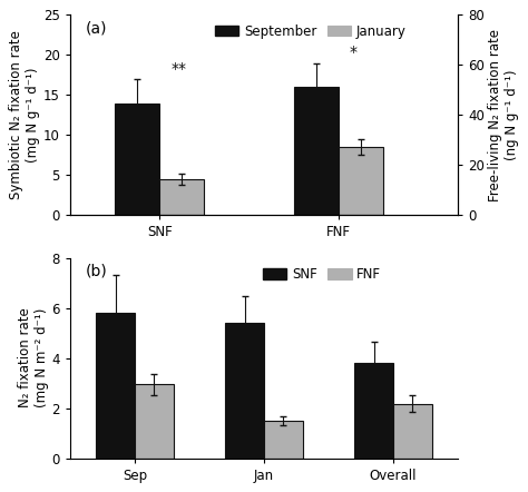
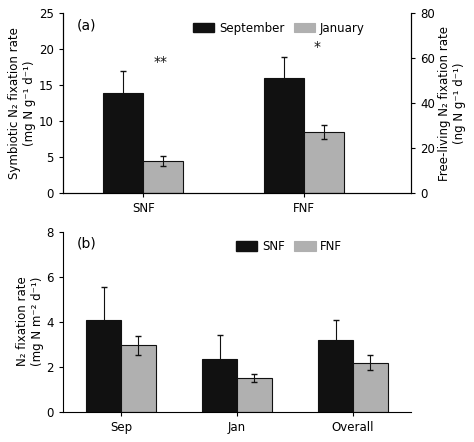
SNF/Sep: 5.80 -> 4.05
SNF/Jan: 5.40 -> 2.35
SNF/Overall: 3.80 -> 3.20
